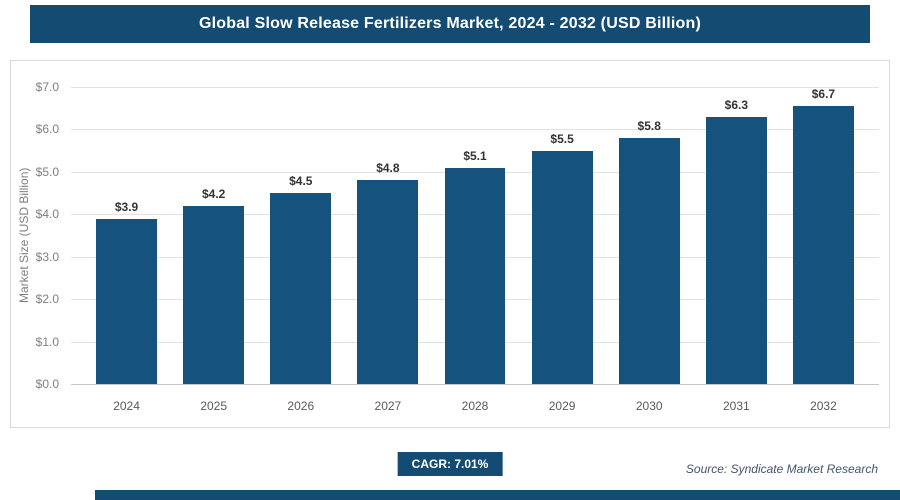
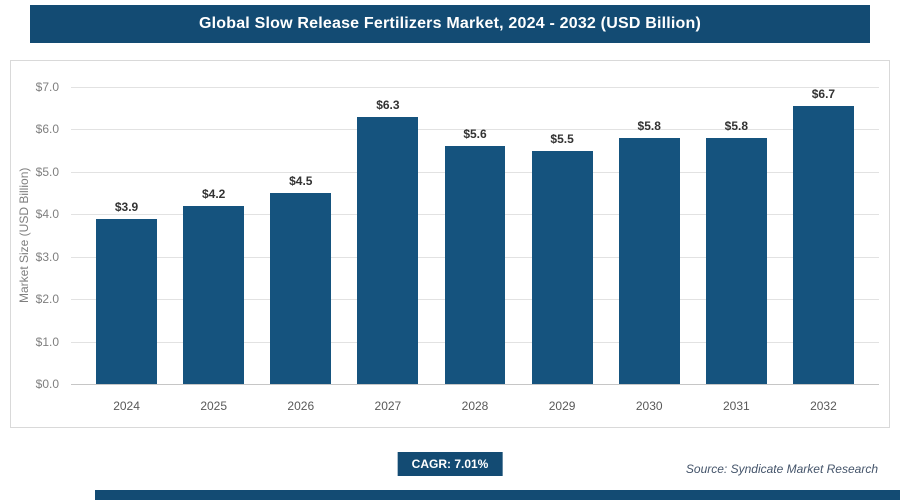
2027: $4.8 -> $6.3
2028: $5.1 -> $5.6
2031: $6.3 -> $5.8
